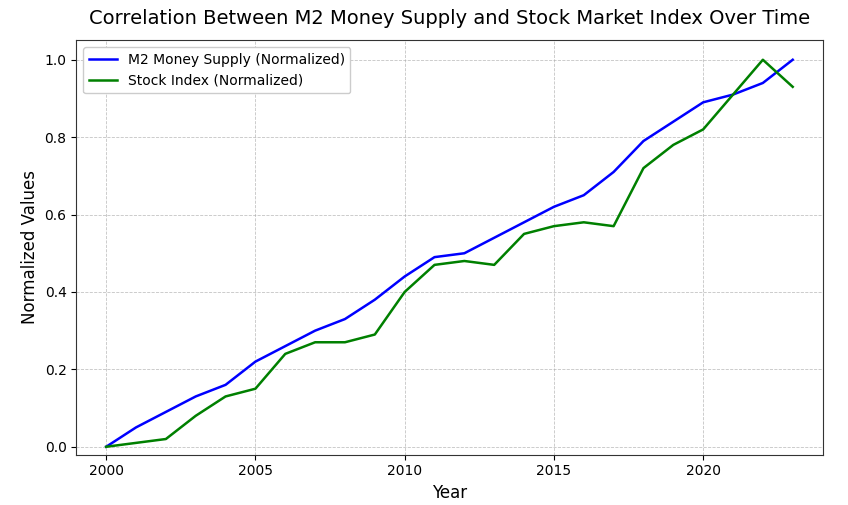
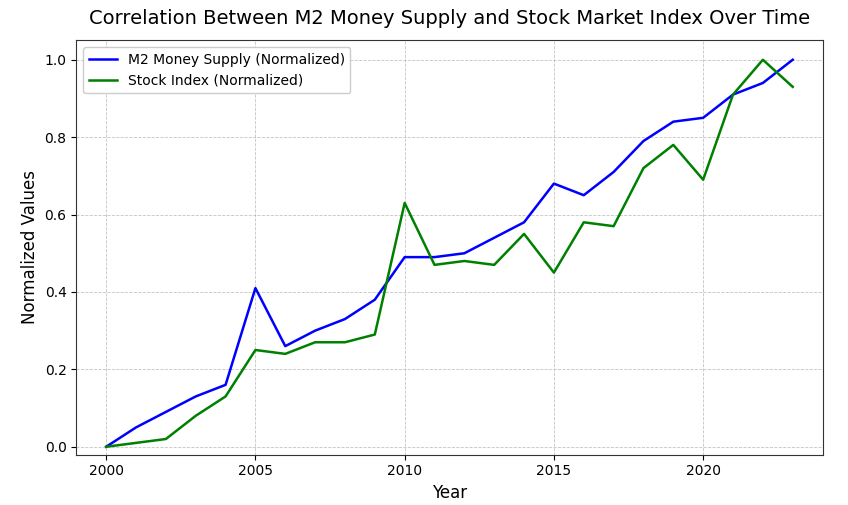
M2 Money Supply (Normalized)/2005: 0.22 -> 0.41
Stock Index (Normalized)/2005: 0.15 -> 0.25
M2 Money Supply (Normalized)/2010: 0.44 -> 0.49
Stock Index (Normalized)/2010: 0.40 -> 0.63
M2 Money Supply (Normalized)/2015: 0.62 -> 0.68
Stock Index (Normalized)/2015: 0.57 -> 0.45
M2 Money Supply (Normalized)/2020: 0.89 -> 0.85
Stock Index (Normalized)/2020: 0.82 -> 0.69
